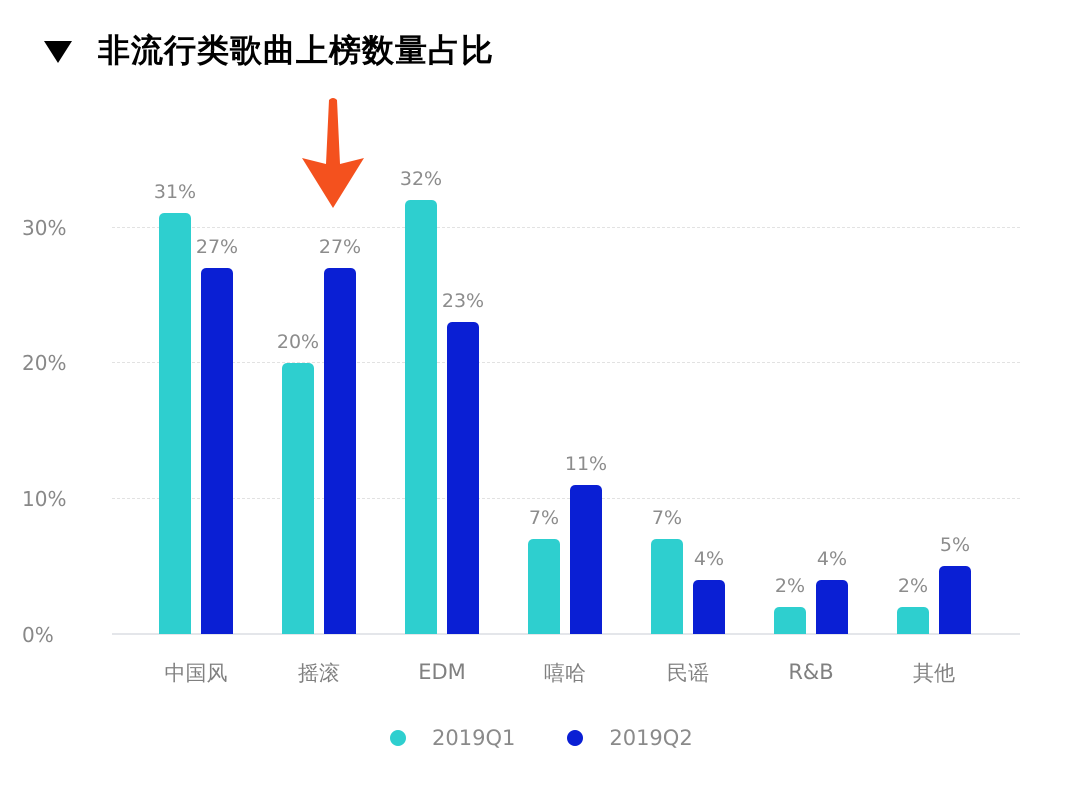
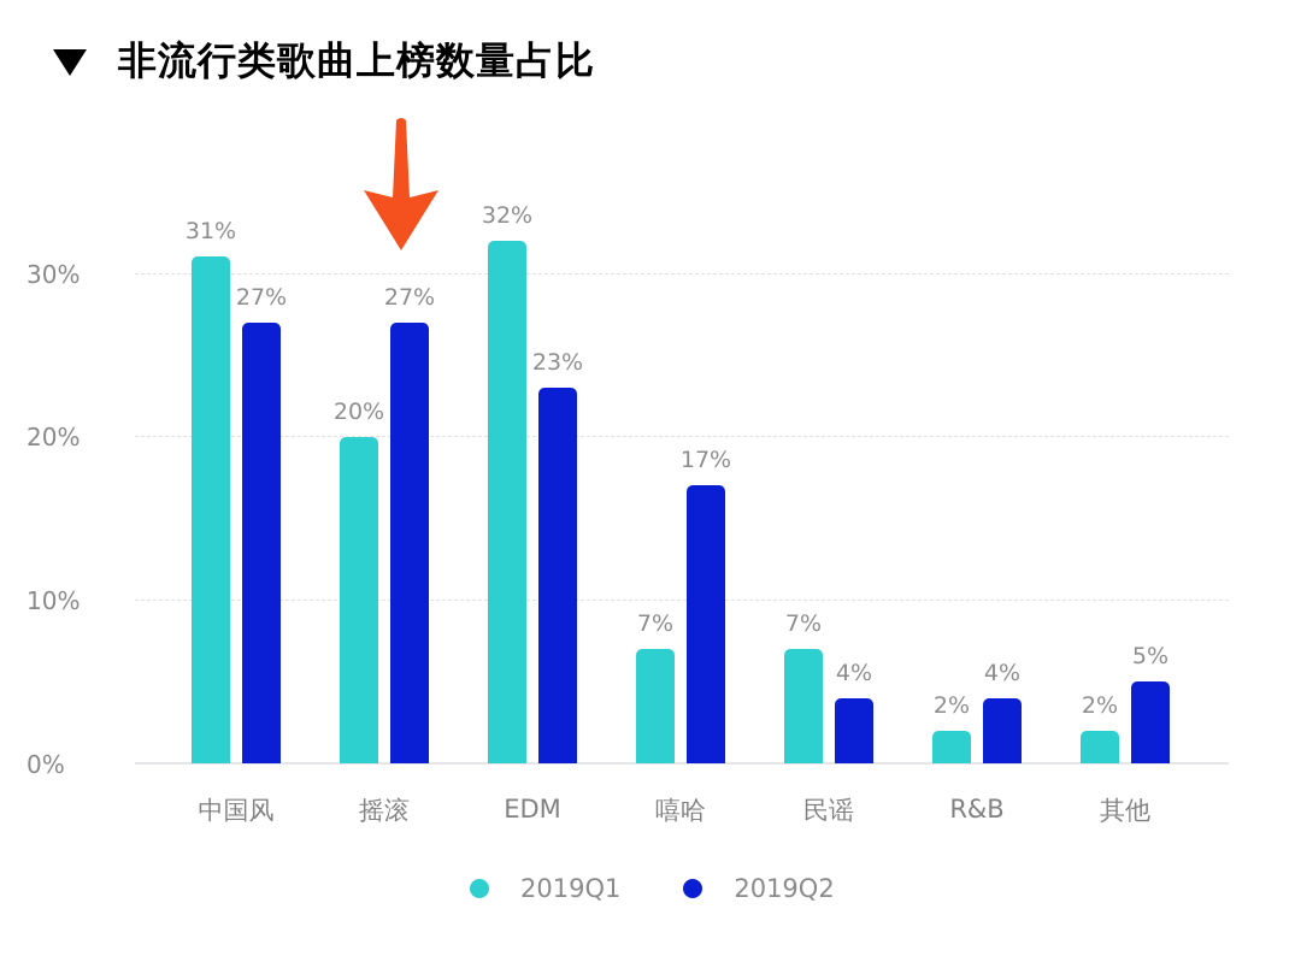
2019Q2/嘻哈: 11% -> 17%
